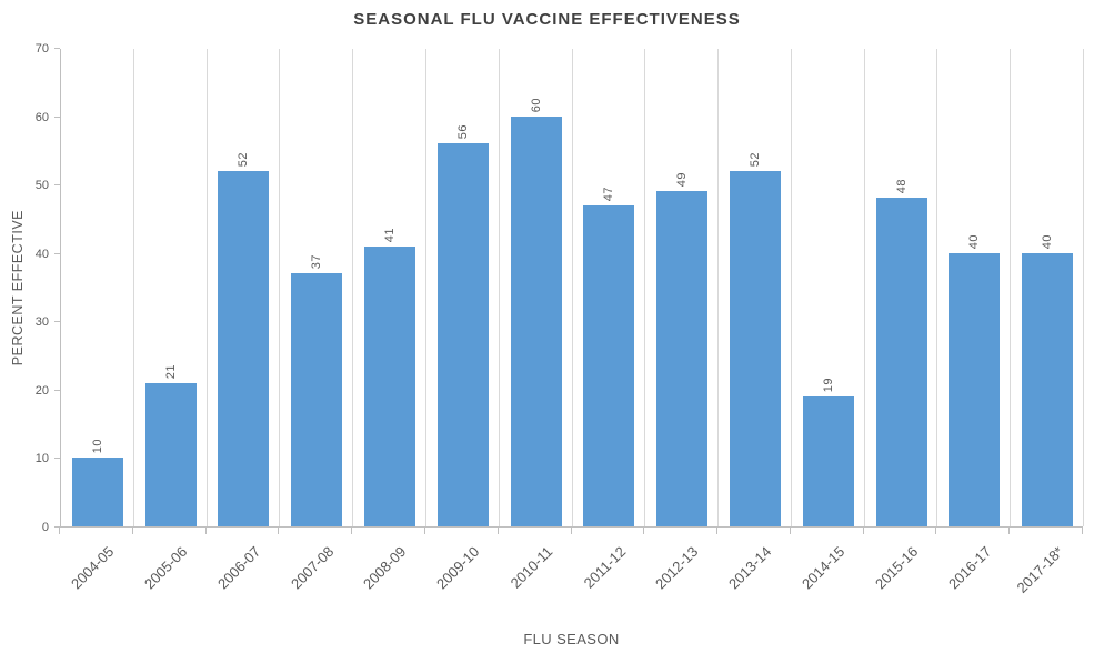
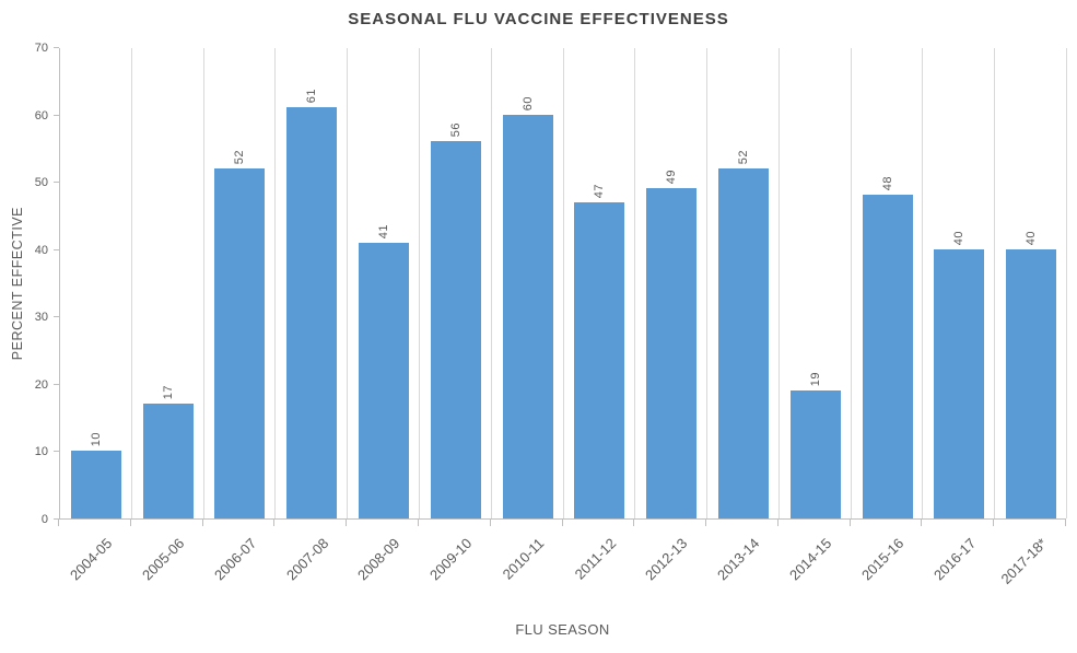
2005-06: 21 -> 17
2007-08: 37 -> 61
